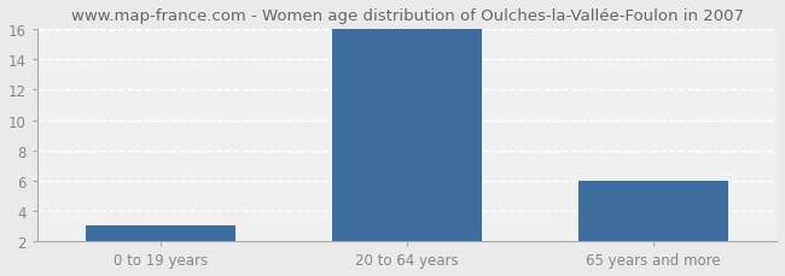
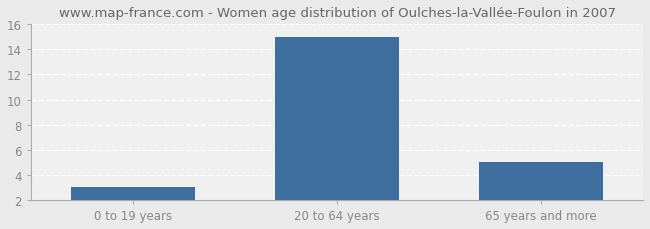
20 to 64 years: 16 -> 15
65 years and more: 6 -> 5
